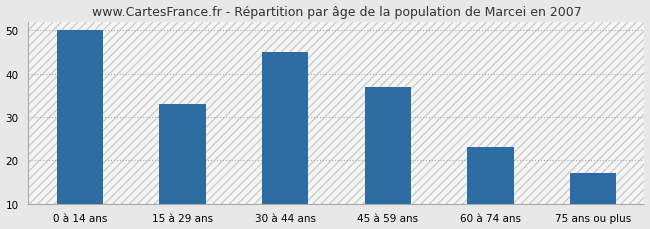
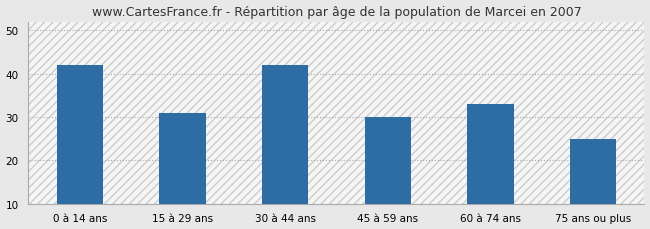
0 à 14 ans: 50 -> 42
15 à 29 ans: 33 -> 31
30 à 44 ans: 45 -> 42
45 à 59 ans: 37 -> 30
60 à 74 ans: 23 -> 33
75 ans ou plus: 17 -> 25
